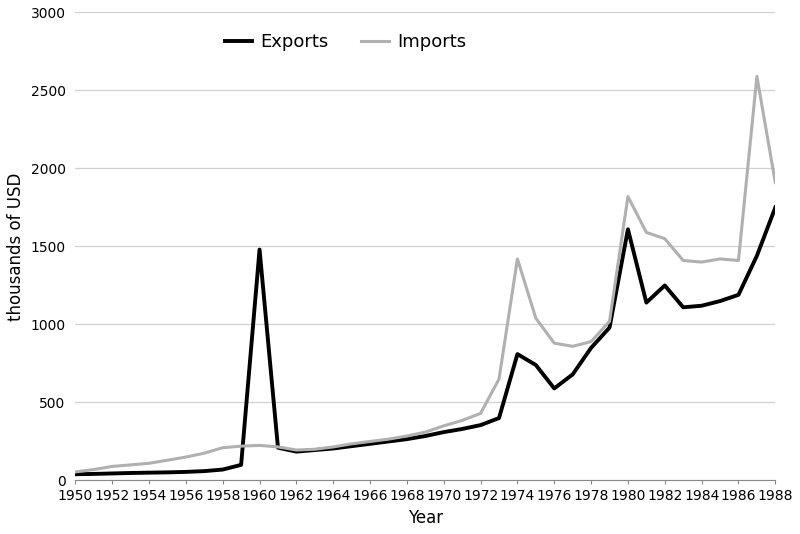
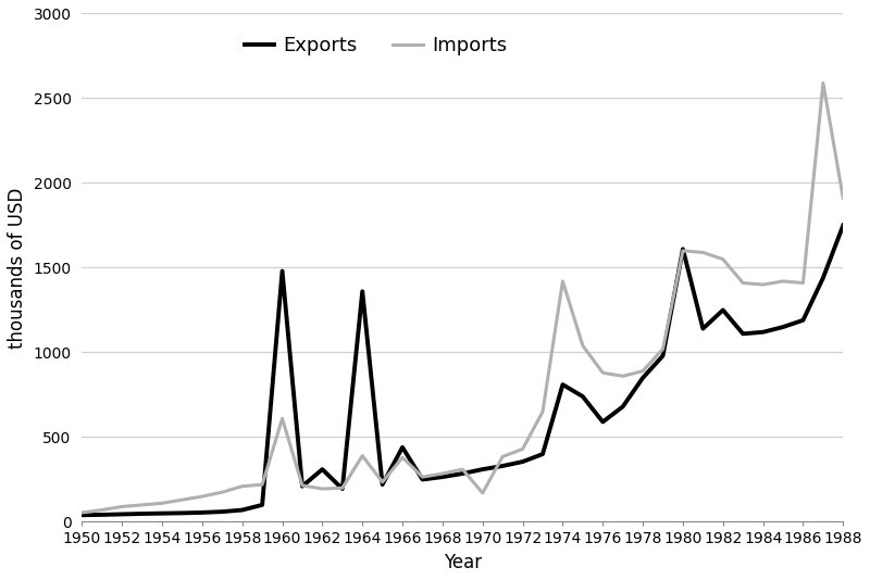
Imports/1960: 220 -> 610
Exports/1962: 180 -> 310
Exports/1964: 200 -> 1360
Imports/1964: 220 -> 390
Exports/1966: 240 -> 440
Imports/1966: 250 -> 380
Imports/1970: 350 -> 170
Imports/1980: 1820 -> 1600
